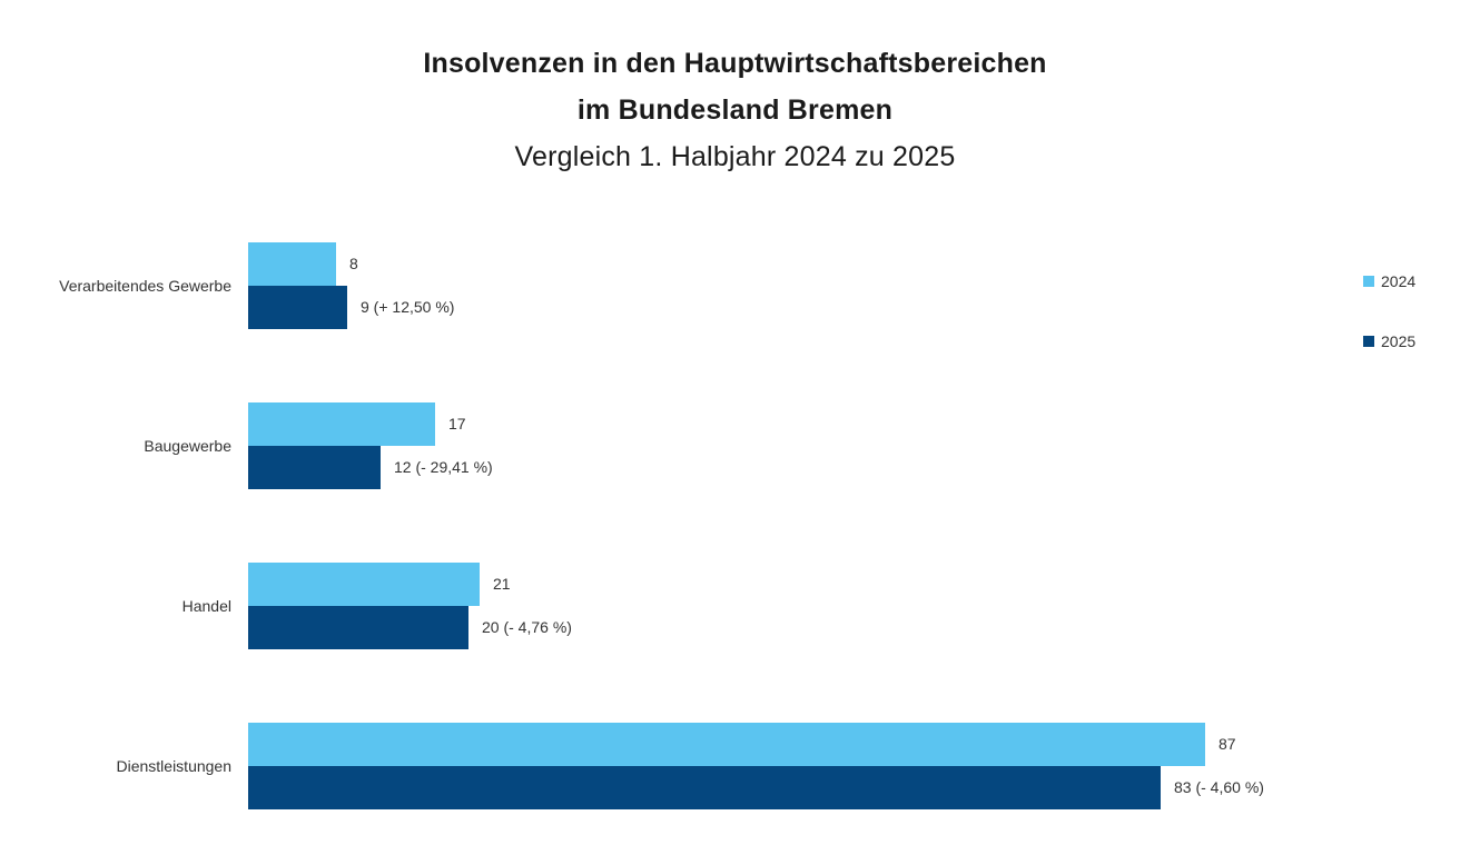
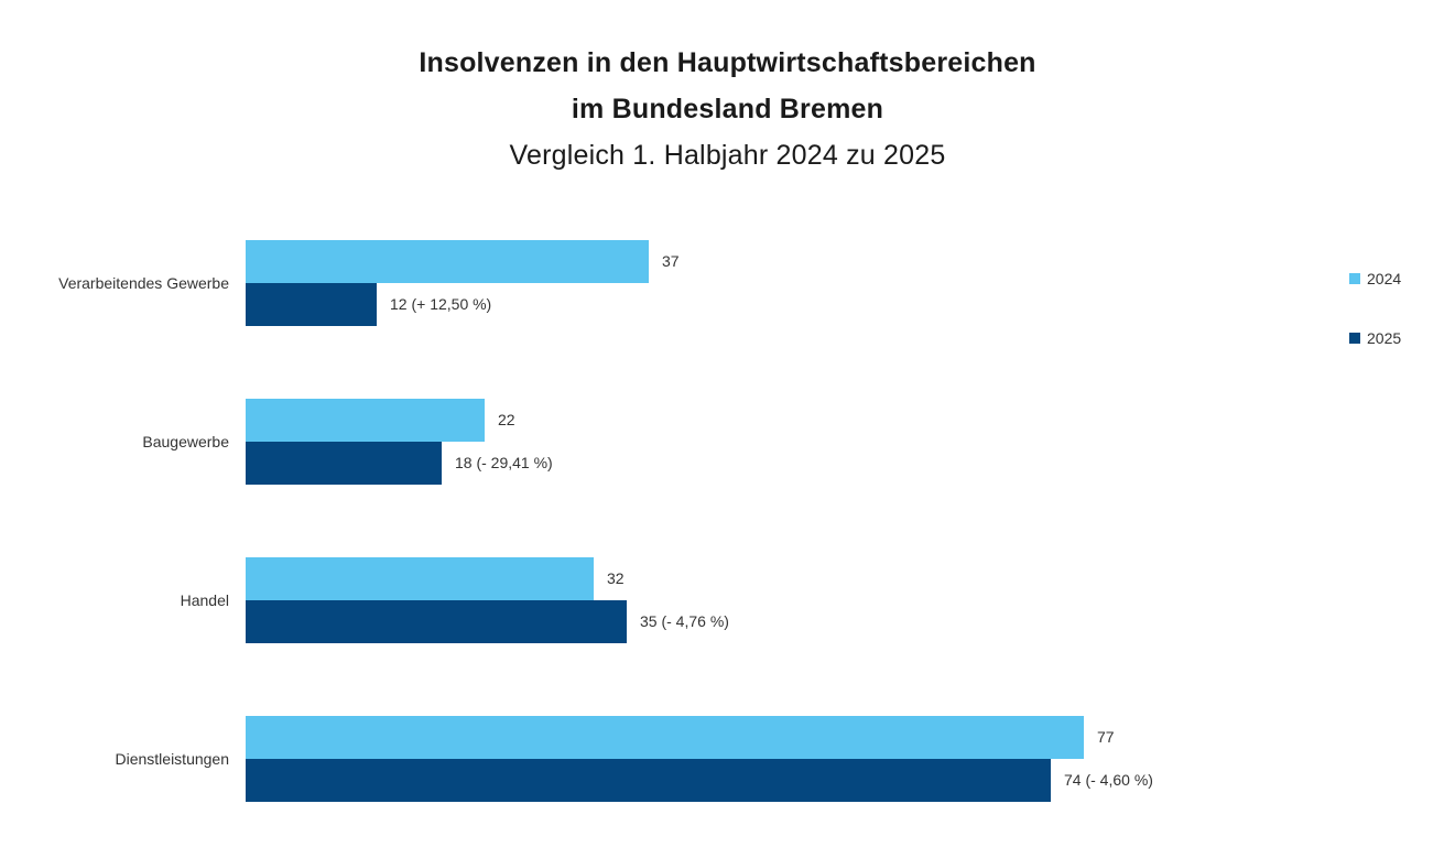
2024/Verarbeitendes Gewerbe: 8 -> 37
2025/Verarbeitendes Gewerbe: 9 -> 12
2024/Baugewerbe: 17 -> 22
2025/Baugewerbe: 12 -> 18
2024/Handel: 21 -> 32
2025/Handel: 20 -> 35
2024/Dienstleistungen: 87 -> 77
2025/Dienstleistungen: 83 -> 74
